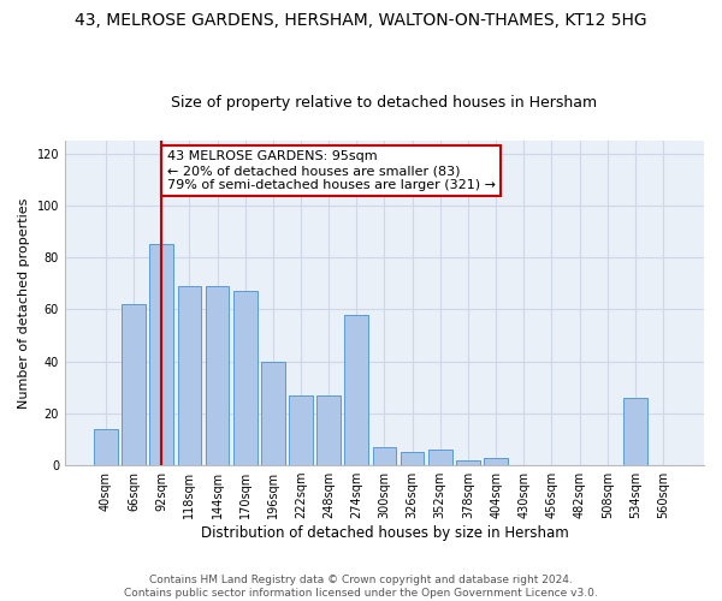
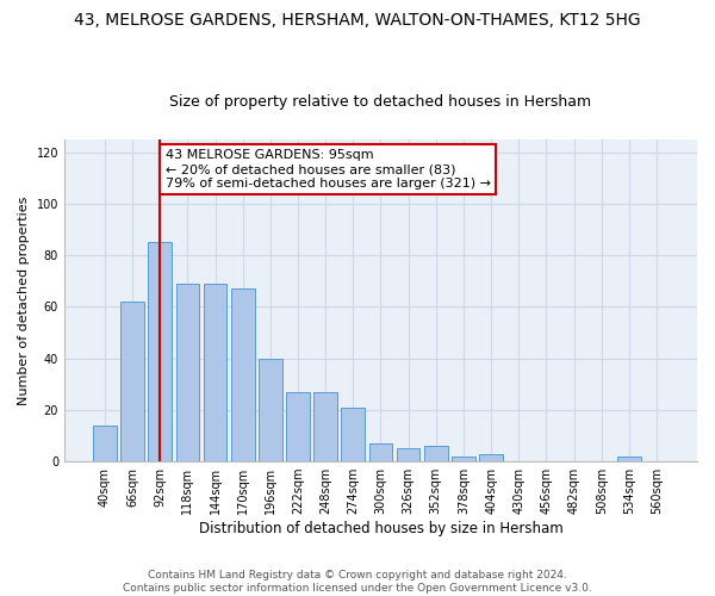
274sqm: 58 -> 21
534sqm: 26 -> 2
